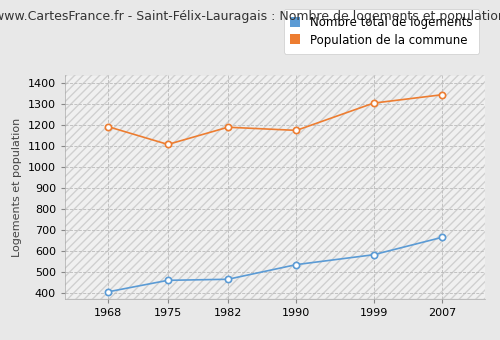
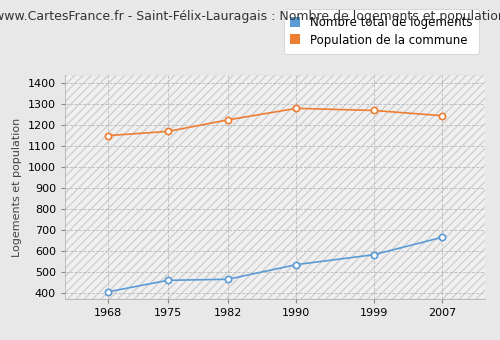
Population de la commune/1968: 1193 -> 1150
Population de la commune/1975: 1108 -> 1170
Population de la commune/1982: 1190 -> 1225
Population de la commune/1990: 1175 -> 1280
Population de la commune/1999: 1305 -> 1270
Population de la commune/2007: 1345 -> 1245
